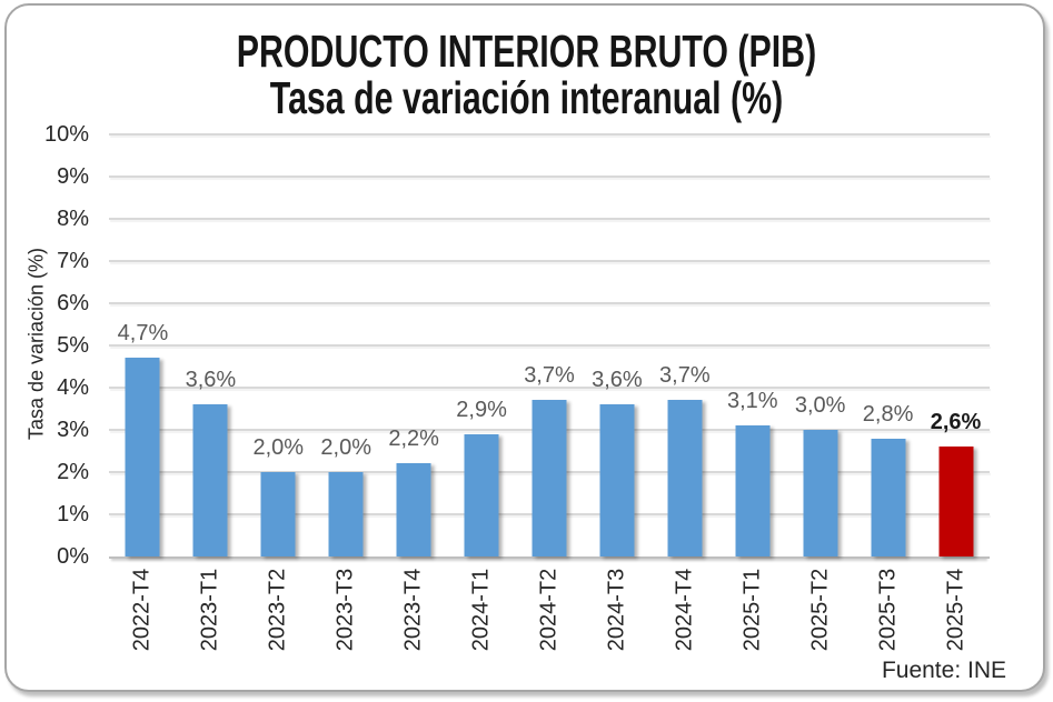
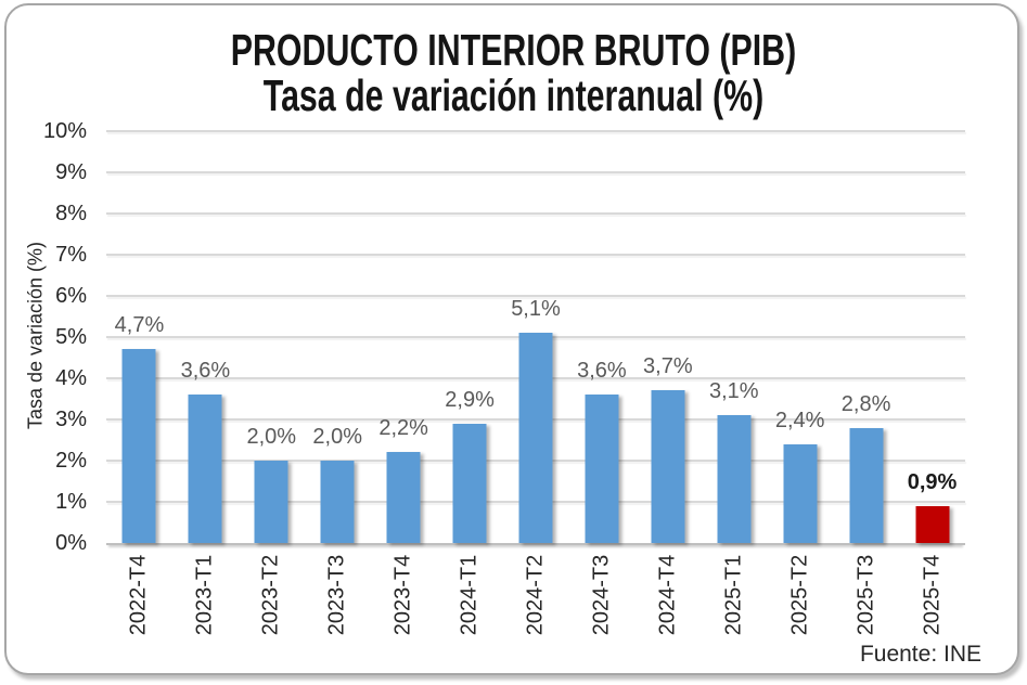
2024-T2: 3,7% -> 5,1%
2025-T2: 3,0% -> 2,4%
2025-T4: 2,6% -> 0,9%
